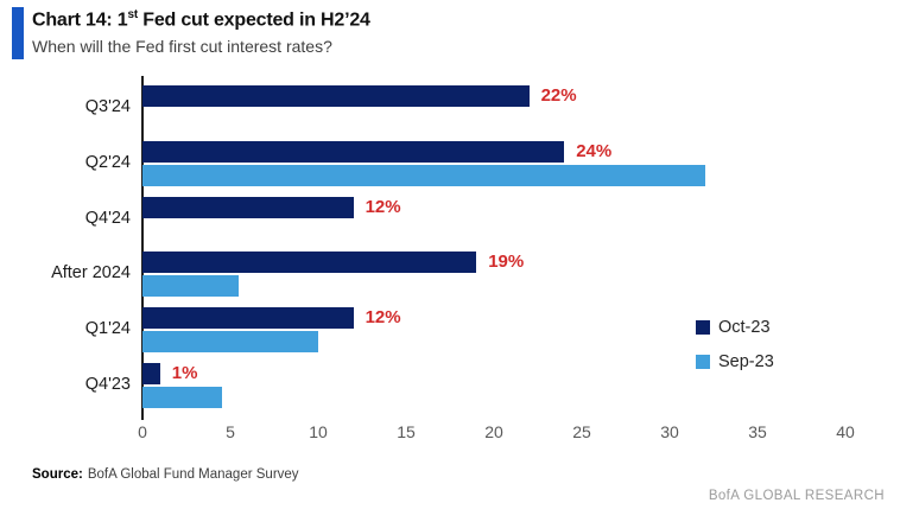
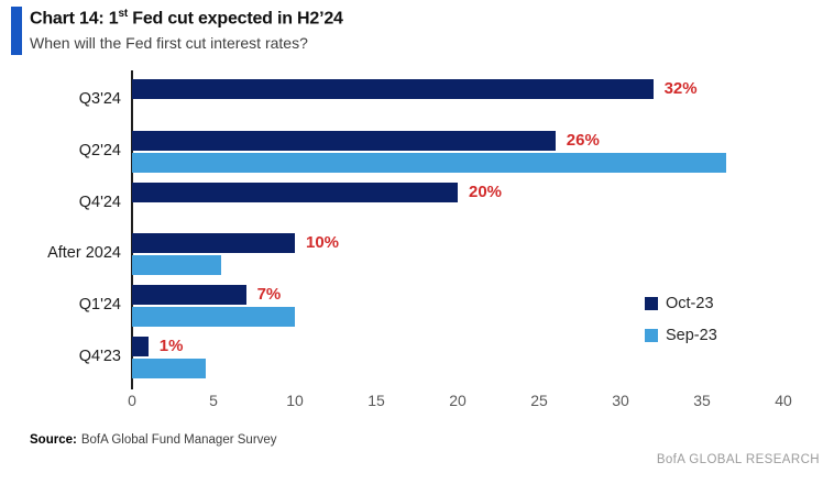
Oct-23/Q3'24: 22% -> 32%
Oct-23/Q2'24: 24% -> 26%
Sep-23/Q2'24: 32.0 -> 36.5
Oct-23/Q4'24: 12% -> 20%
Oct-23/After 2024: 19% -> 10%
Oct-23/Q1'24: 12% -> 7%
